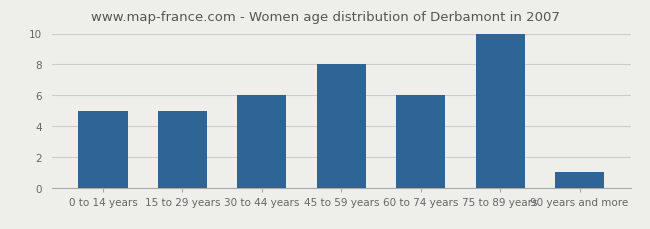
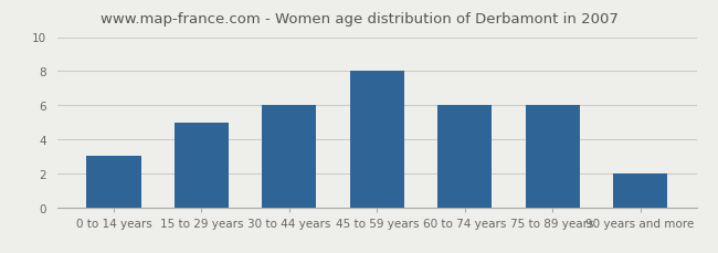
0 to 14 years: 5 -> 3
75 to 89 years: 10 -> 6
90 years and more: 1 -> 2
